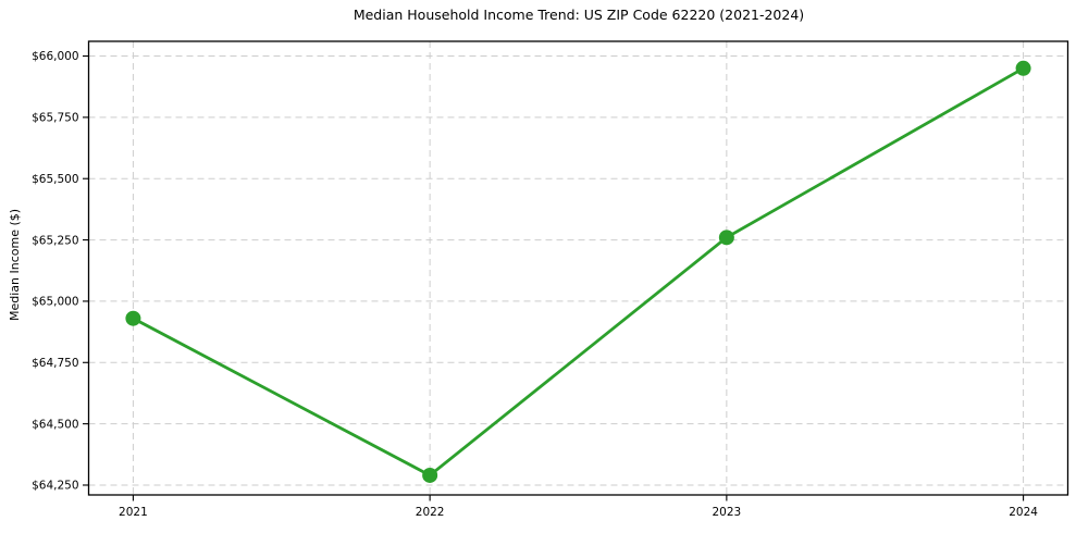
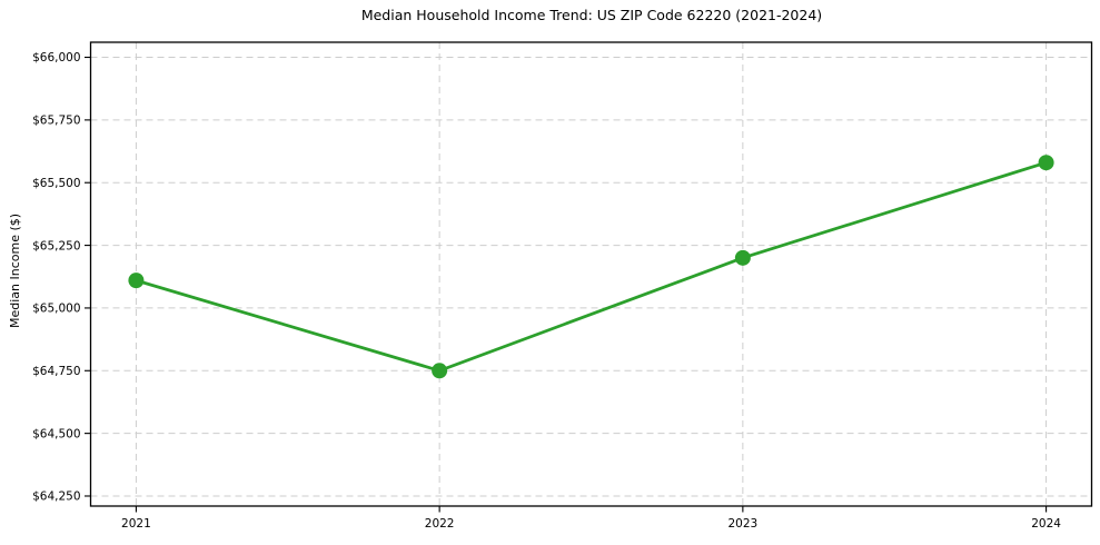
2021: $64930 -> $65110
2022: $64290 -> $64750
2023: $65260 -> $65200
2024: $65950 -> $65580
